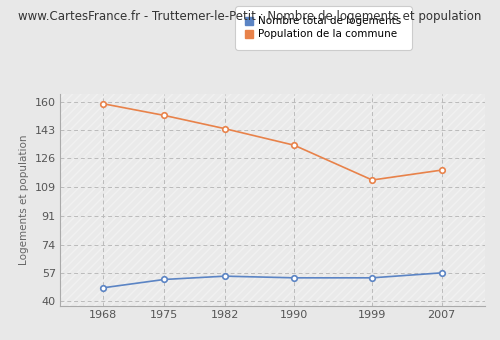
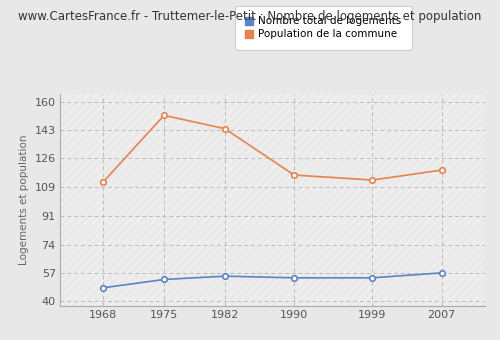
Population de la commune/1968: 159 -> 112
Population de la commune/1990: 134 -> 116
